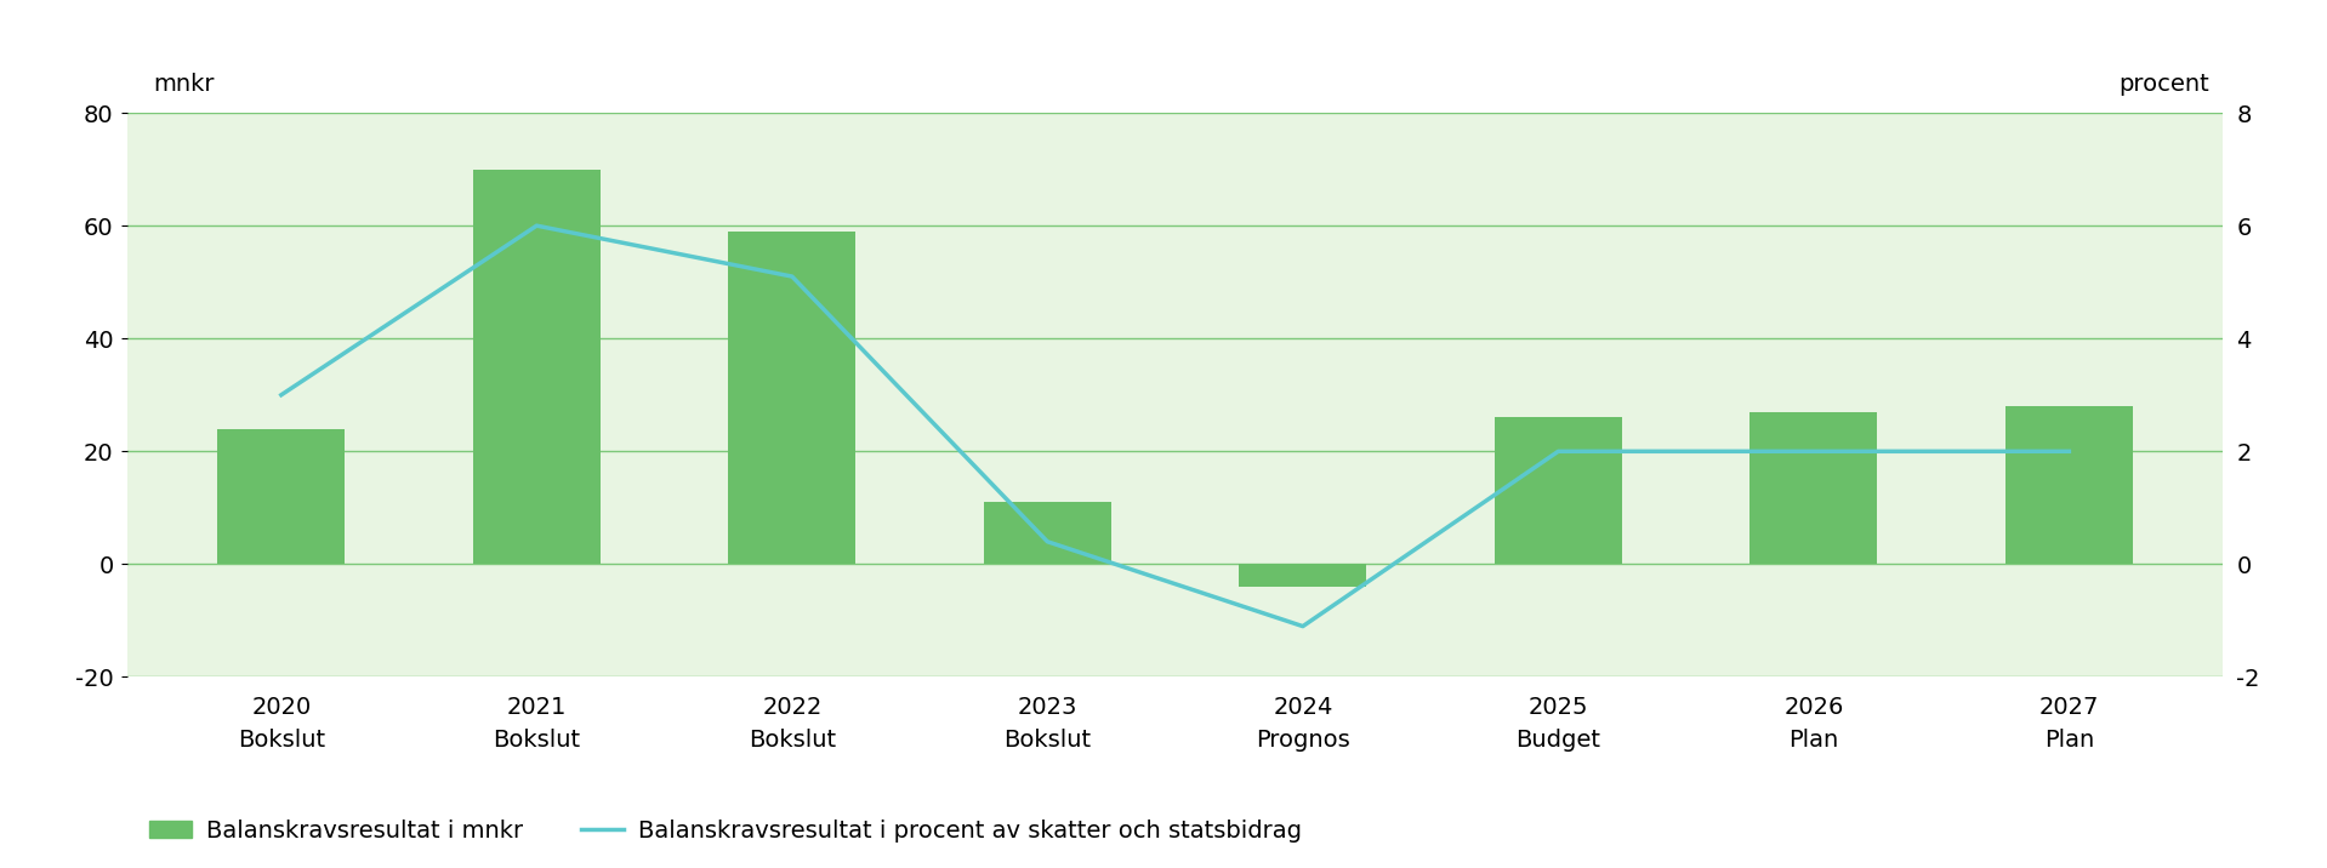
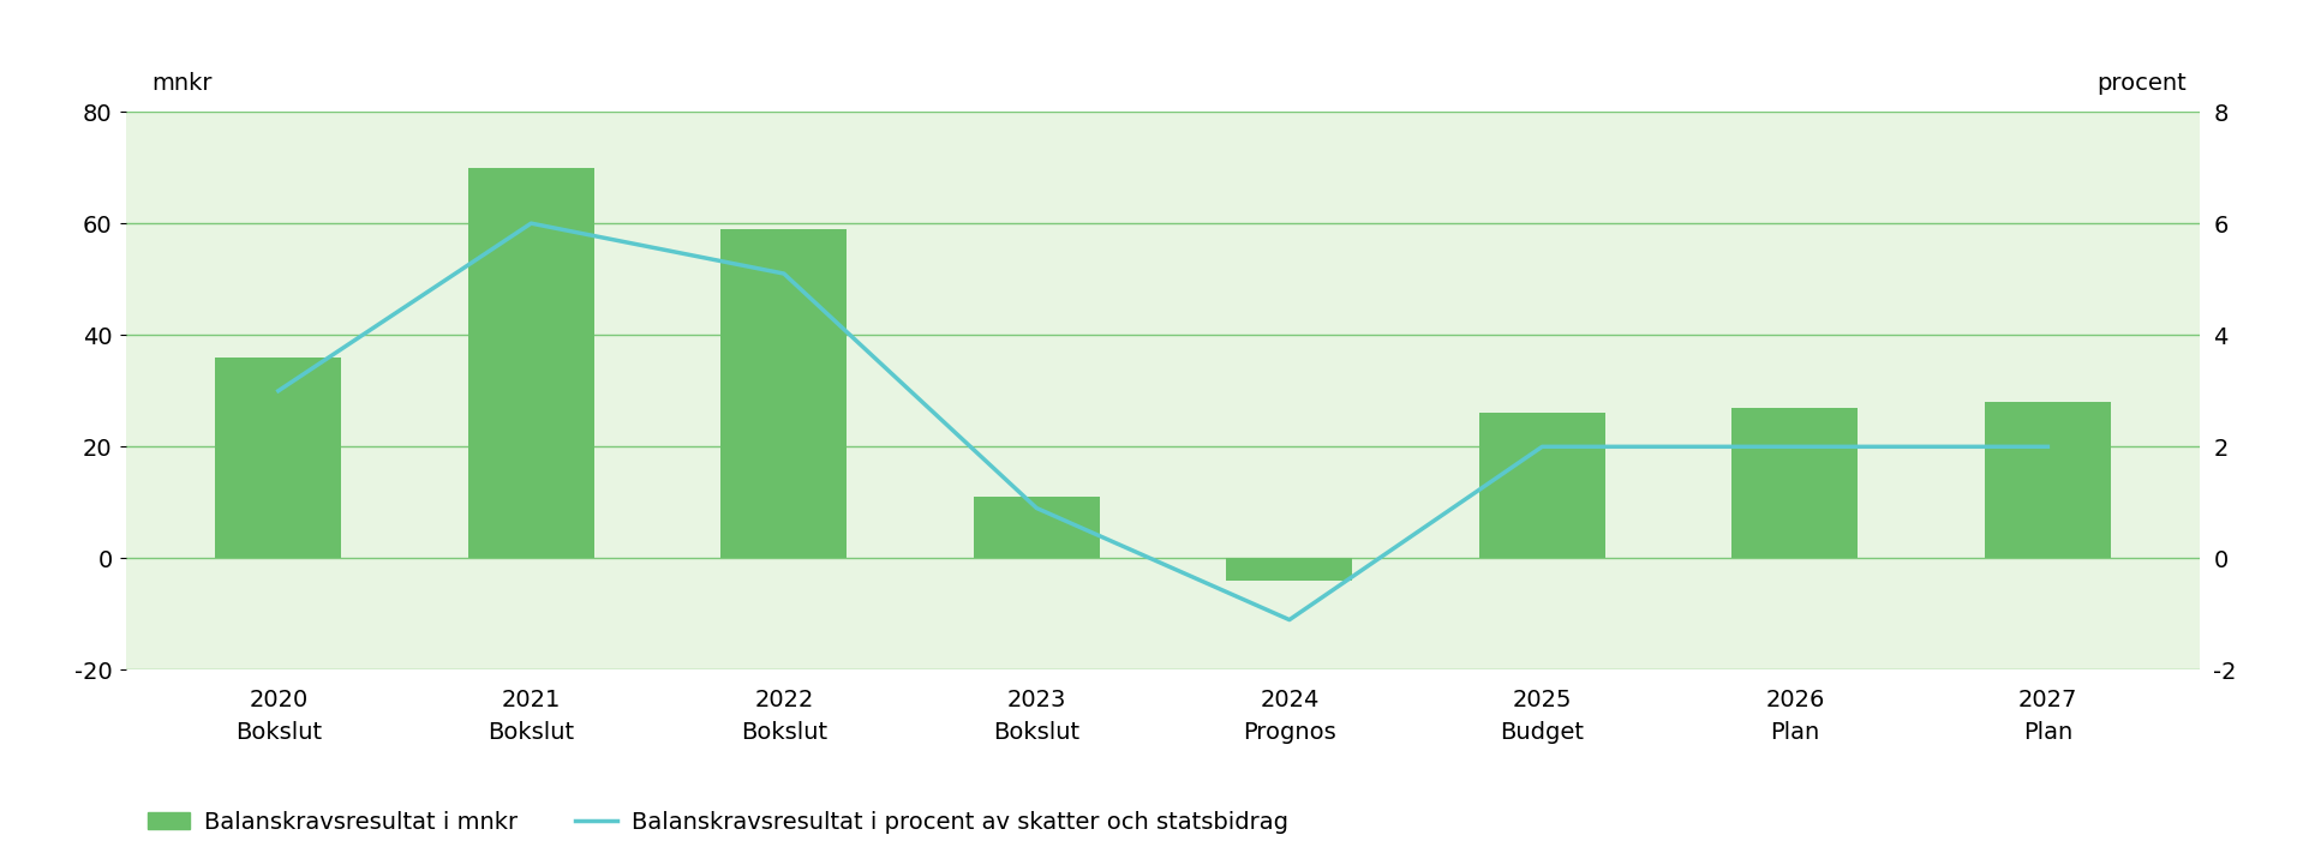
Balanskravsresultat i mnkr/2020 Bokslut: 24 -> 36
Balanskravsresultat i procent av skatter och statsbidrag/2023 Bokslut: 0.4 -> 0.9
